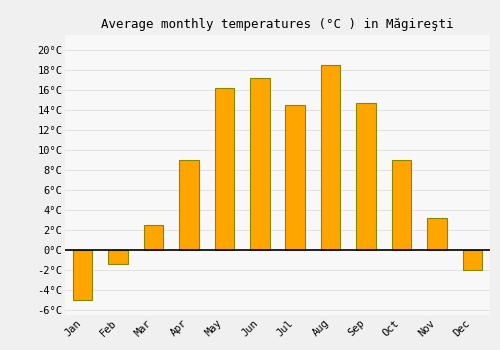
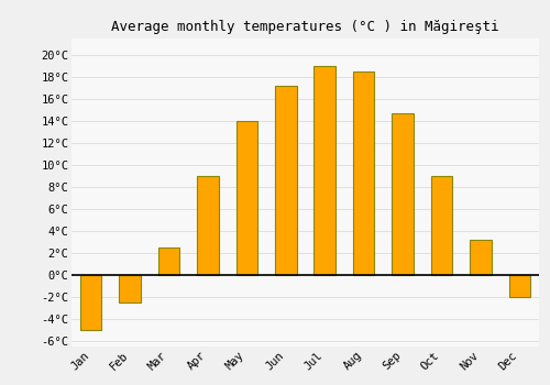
Feb: -1.4°C -> -2.5°C
May: 16.2°C -> 14.0°C
Jul: 14.5°C -> 19.0°C
